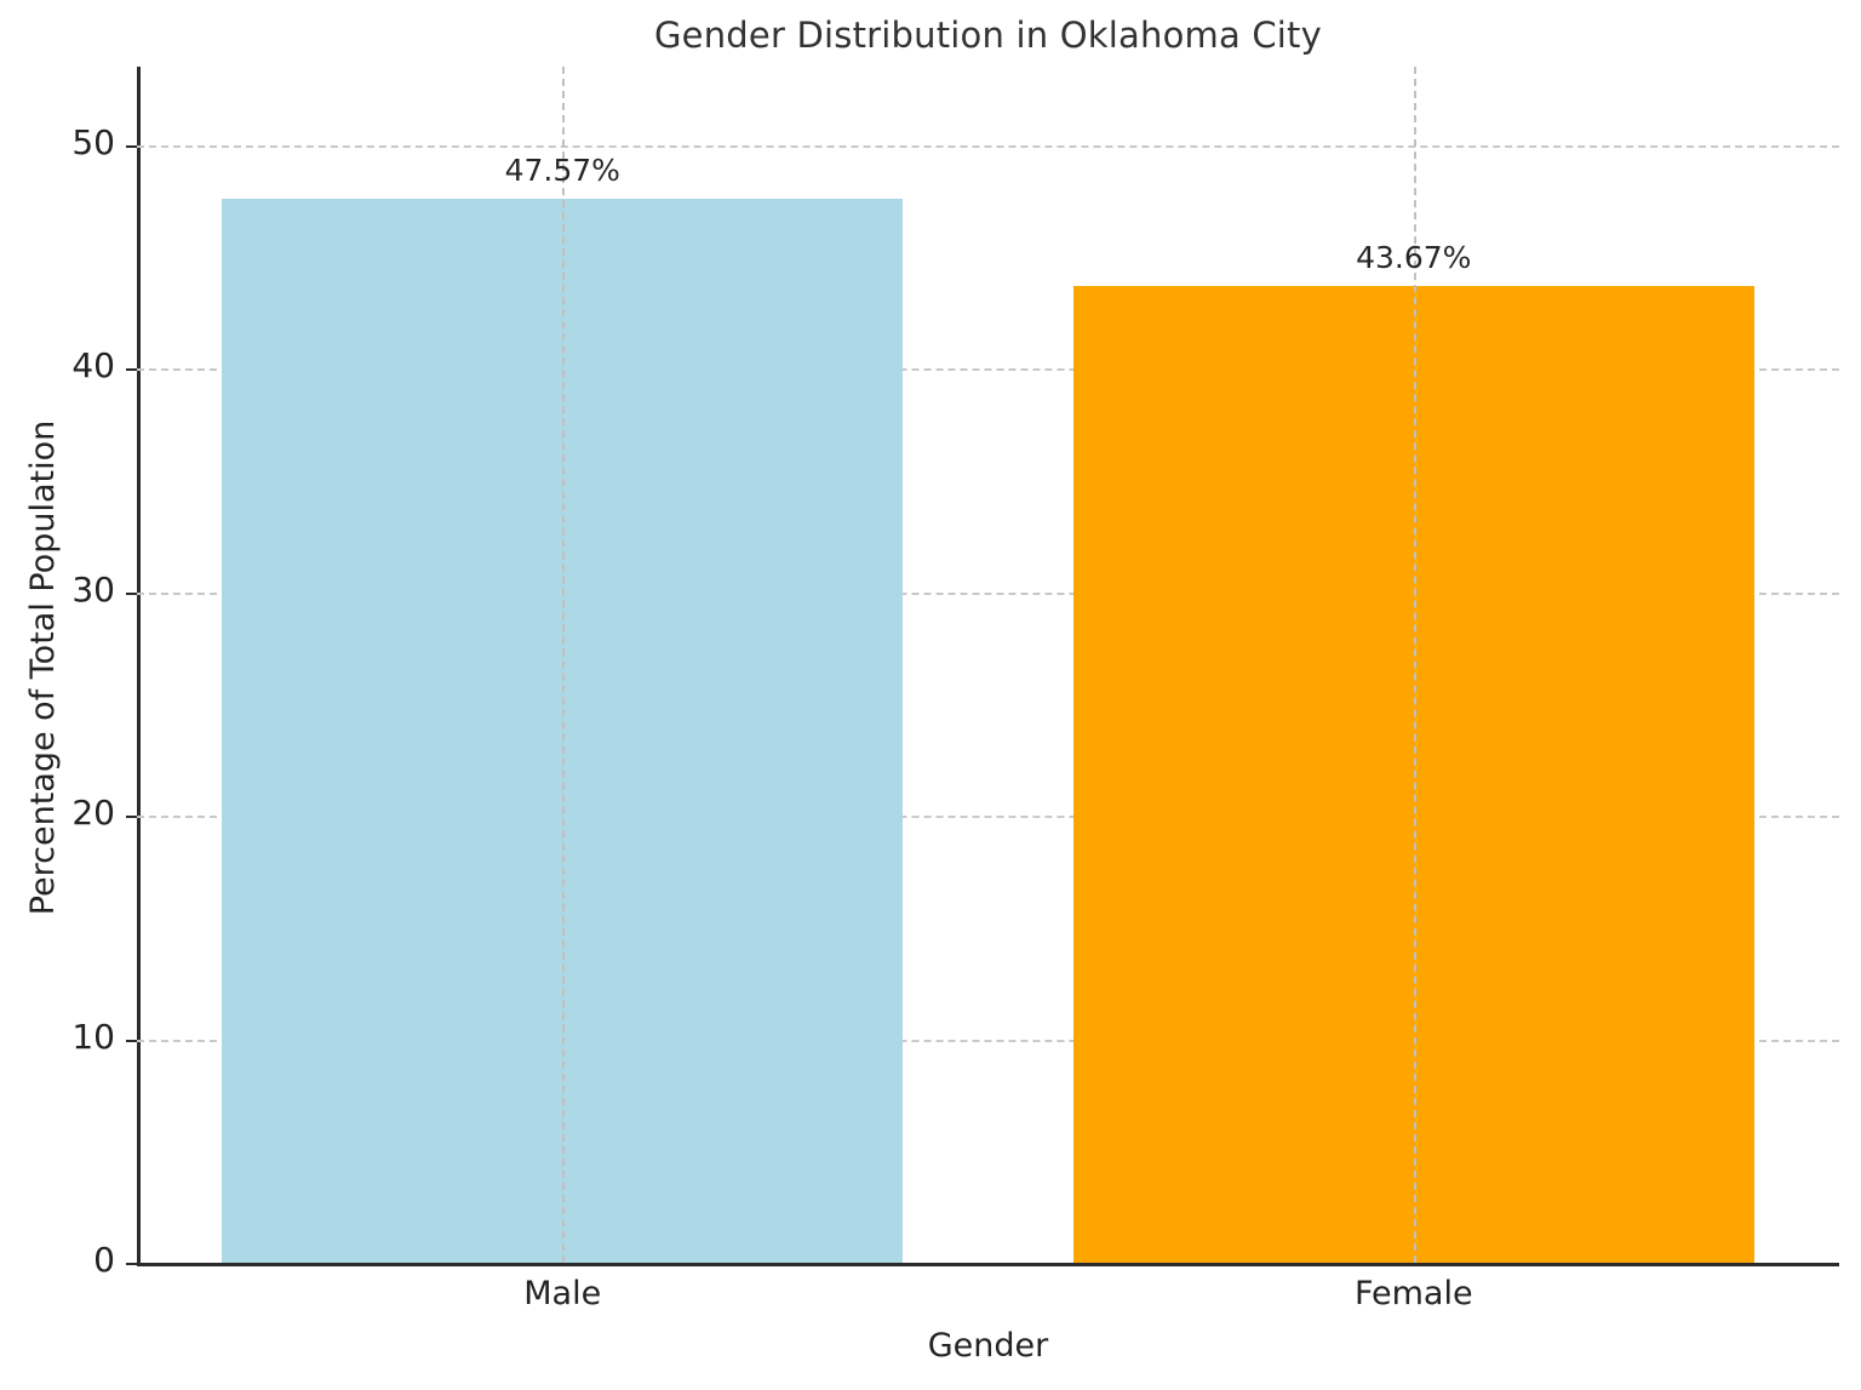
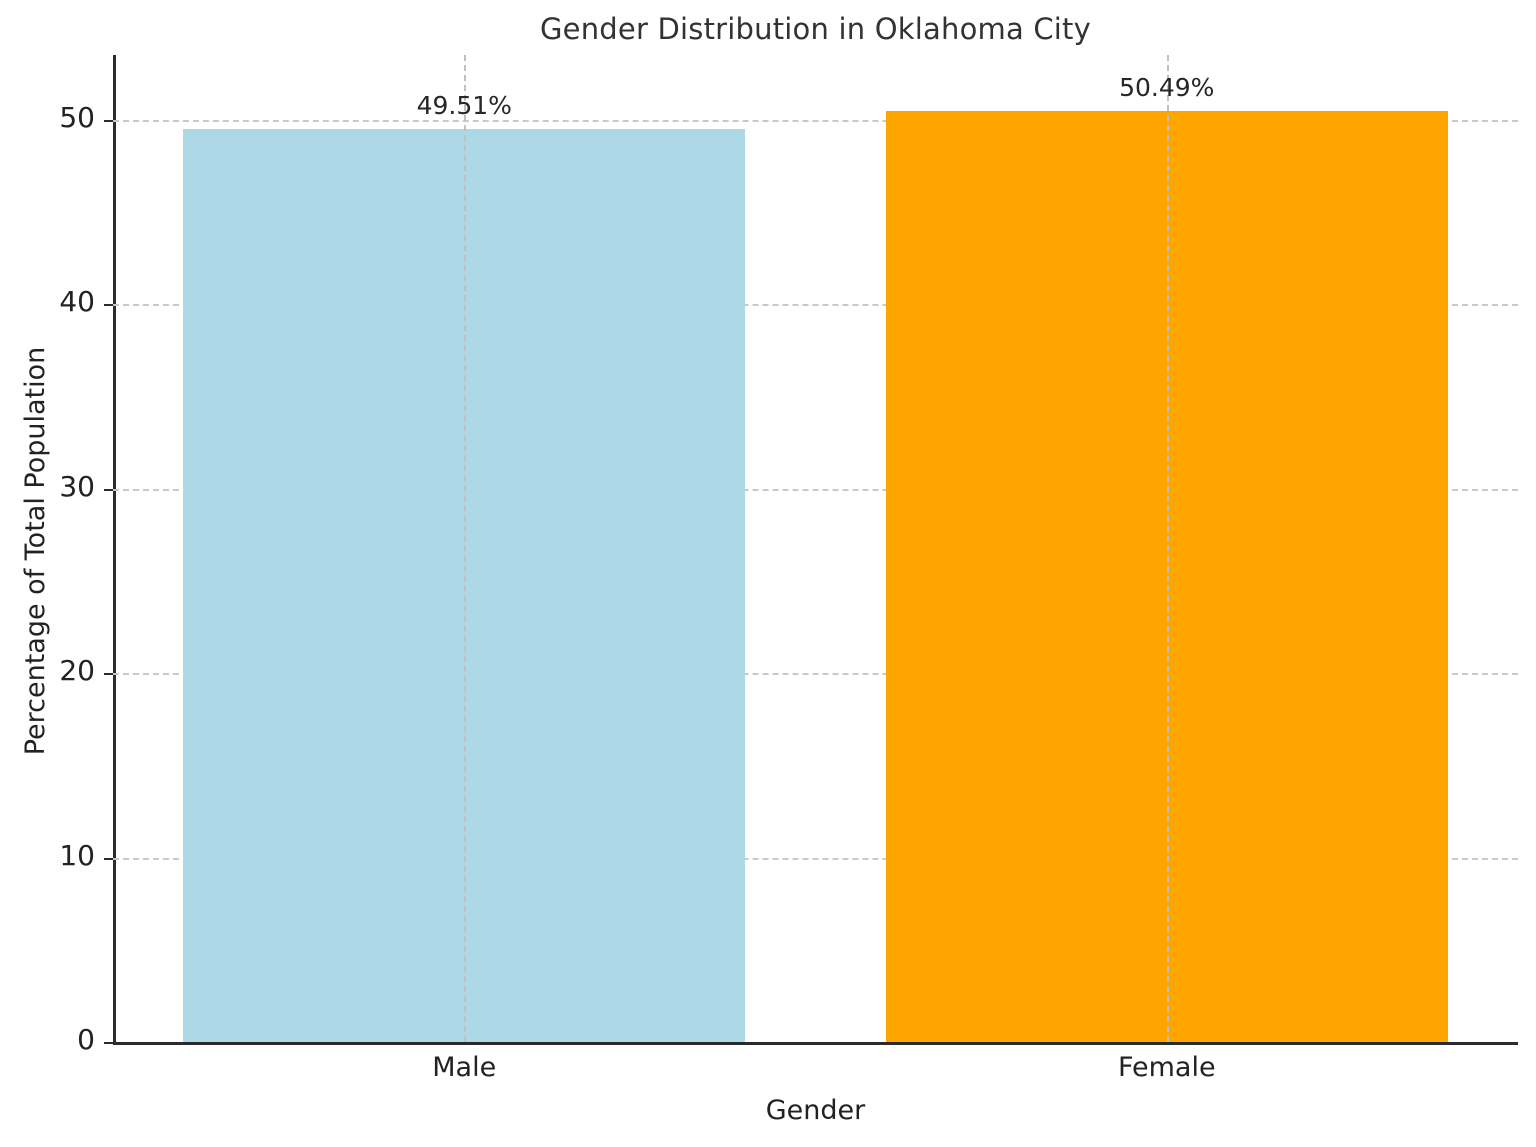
Male: 47.57% -> 49.51%
Female: 43.67% -> 50.49%
